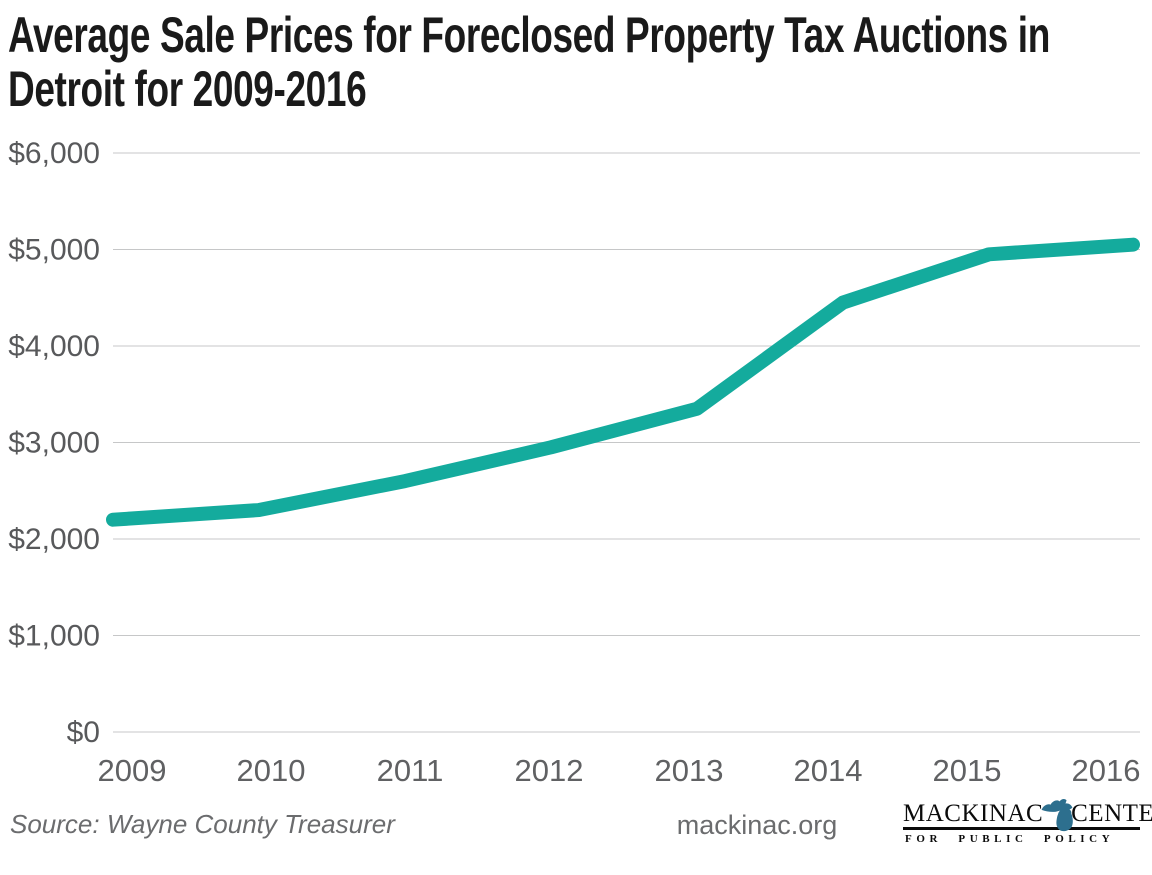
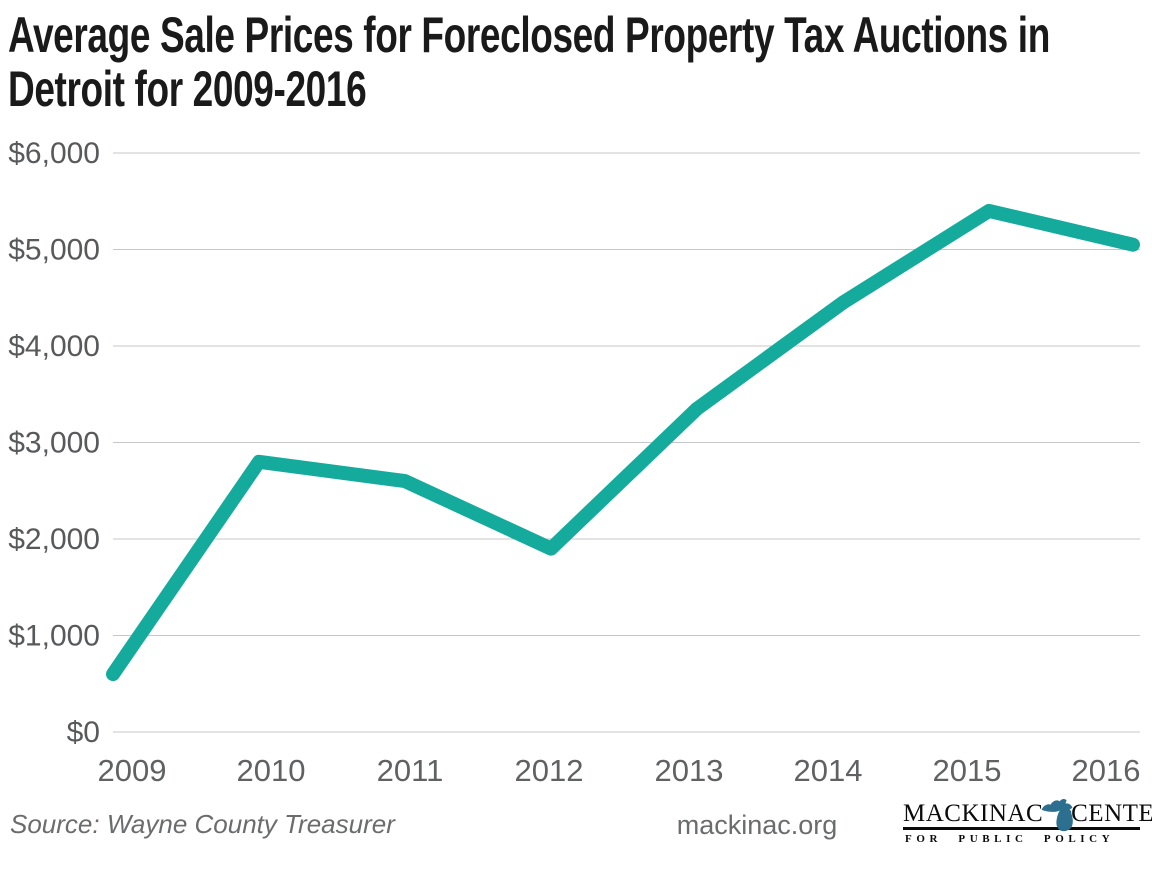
2009: $2200 -> $600
2010: $2300 -> $2800
2012: $3000 -> $1900
2015: $5000 -> $5400
